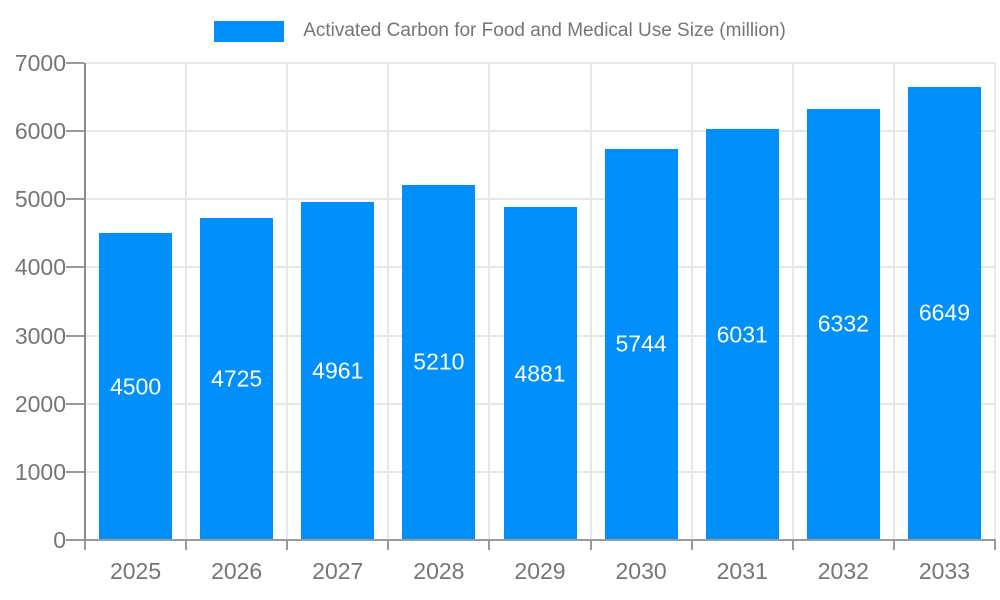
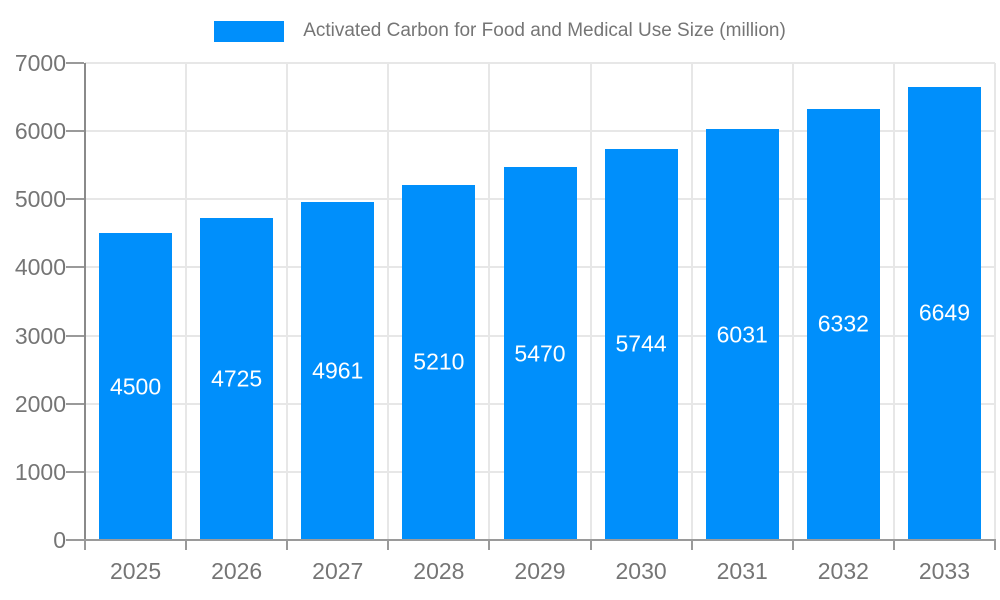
2029: 4881 -> 5470
